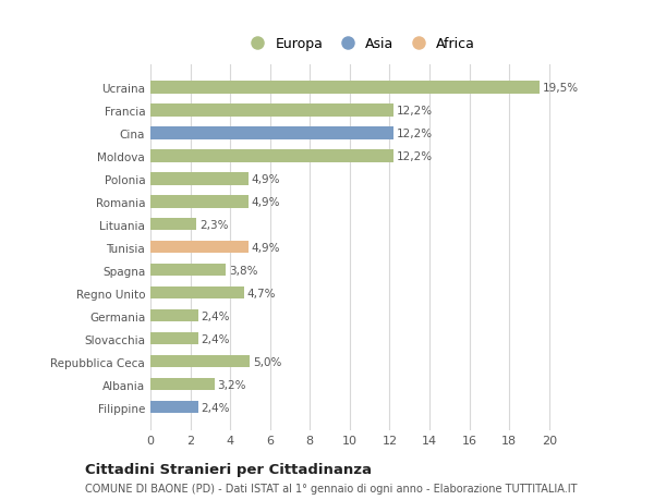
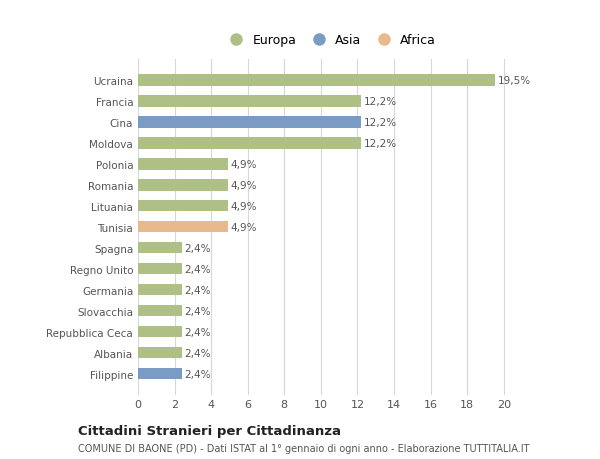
Lituania: 2,3% -> 4,9%
Spagna: 3,8% -> 2,4%
Regno Unito: 4,7% -> 2,4%
Repubblica Ceca: 5,0% -> 2,4%
Albania: 3,2% -> 2,4%
